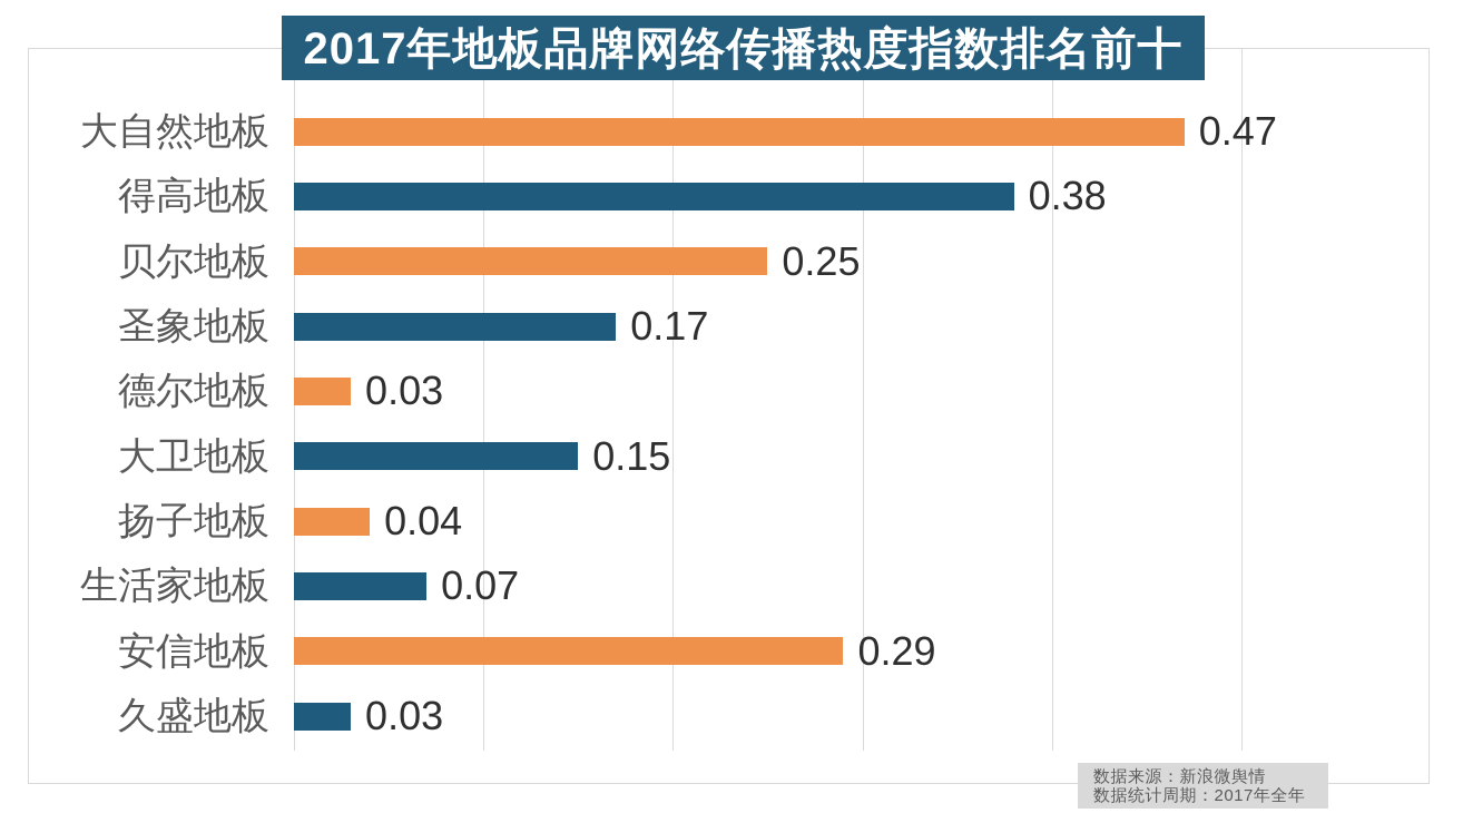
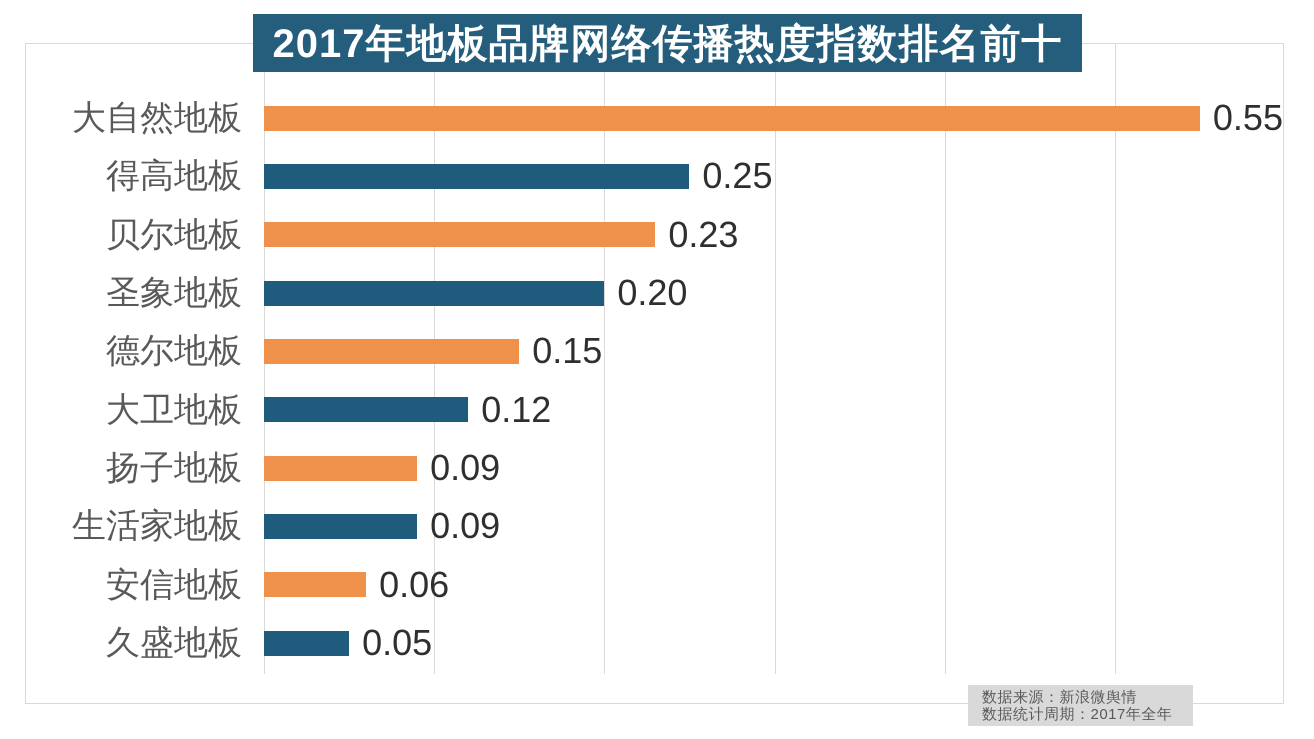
大自然地板: 0.47 -> 0.55
得高地板: 0.38 -> 0.25
贝尔地板: 0.25 -> 0.23
圣象地板: 0.17 -> 0.20
德尔地板: 0.03 -> 0.15
大卫地板: 0.15 -> 0.12
扬子地板: 0.04 -> 0.09
生活家地板: 0.07 -> 0.09
安信地板: 0.29 -> 0.06
久盛地板: 0.03 -> 0.05
